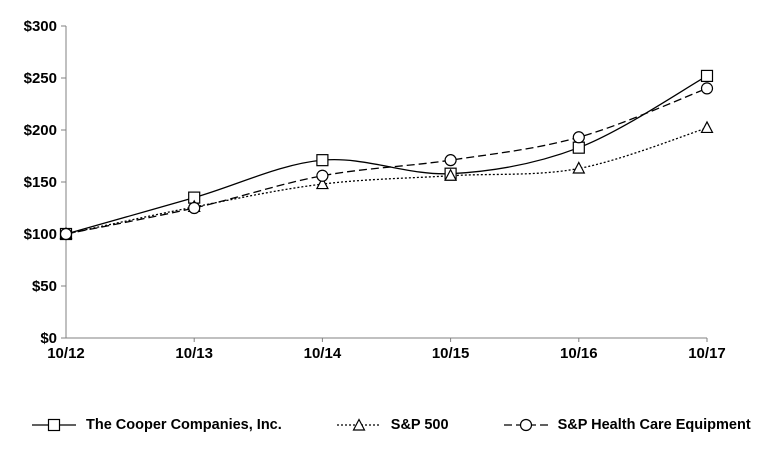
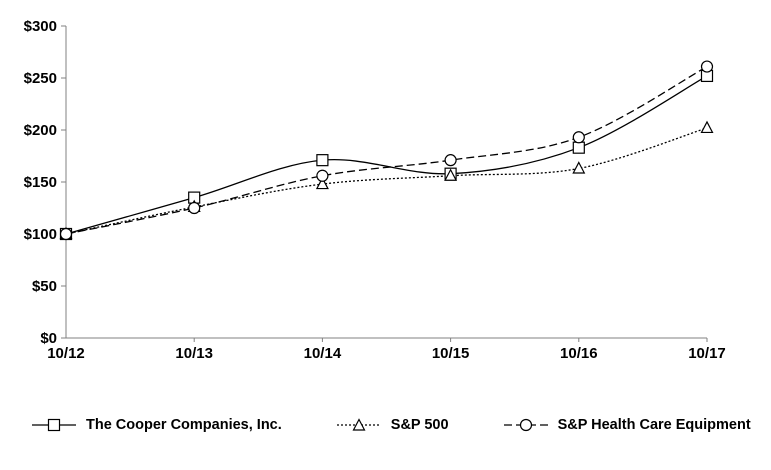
S&P Health Care Equipment/10/17: $240 -> $261
